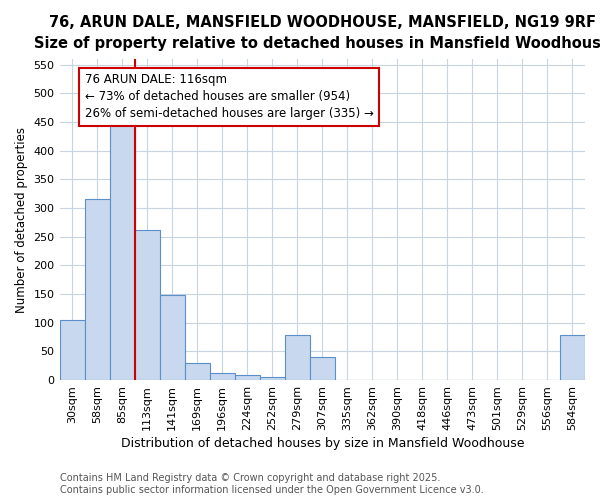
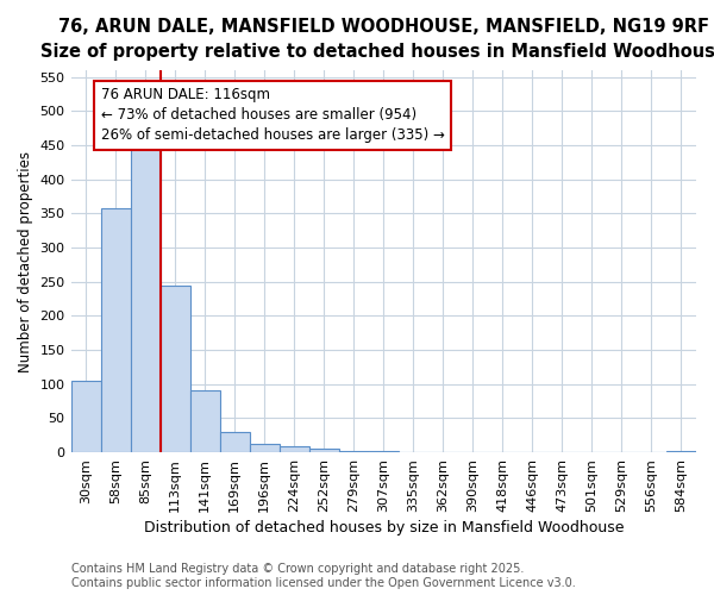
58sqm: 316 -> 357
113sqm: 262 -> 245
141sqm: 148 -> 91
279sqm: 78 -> 2
307sqm: 40 -> 1
584sqm: 78 -> 2
